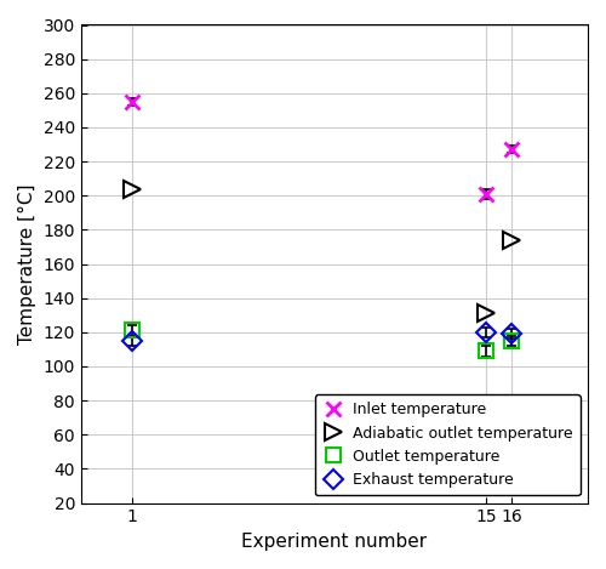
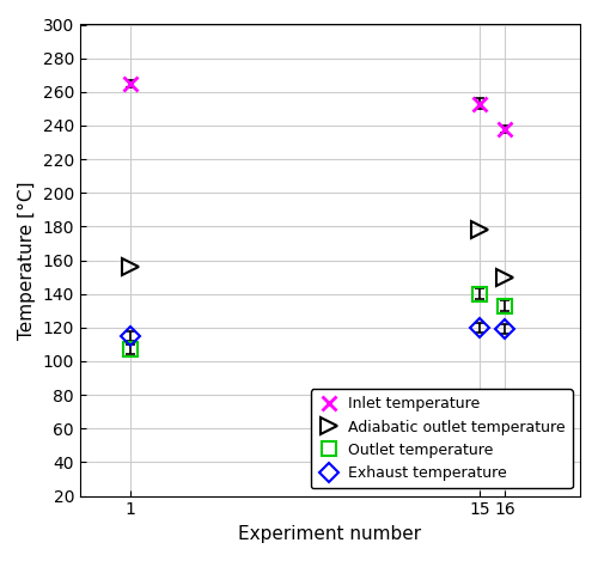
Inlet temperature/1: 255 -> 265
Adiabatic outlet temperature/1: 204 -> 156
Outlet temperature/1: 121 -> 107
Inlet temperature/15: 201 -> 253
Adiabatic outlet temperature/15: 131 -> 178
Outlet temperature/15: 109 -> 140
Inlet temperature/16: 227 -> 238
Adiabatic outlet temperature/16: 174 -> 150
Outlet temperature/16: 115 -> 133
